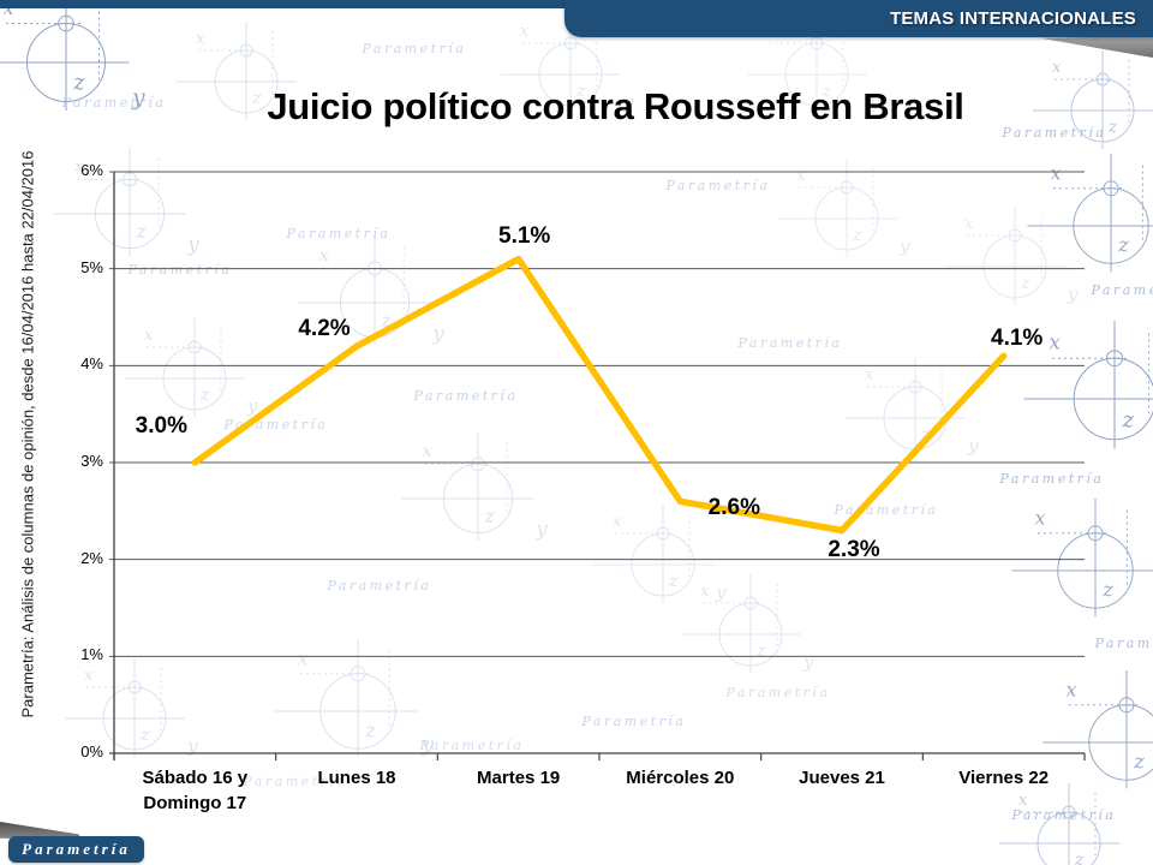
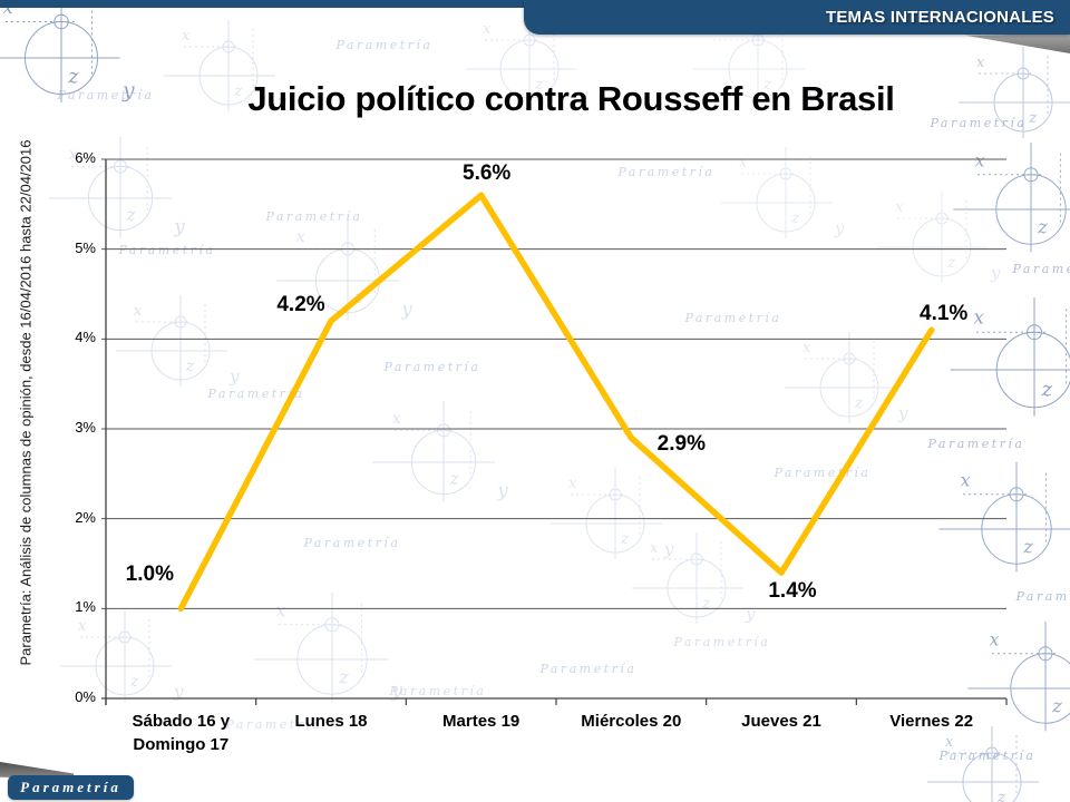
Sábado 16 y Domingo 17: 3.0% -> 1.0%
Martes 19: 5.1% -> 5.6%
Miércoles 20: 2.6% -> 2.9%
Jueves 21: 2.3% -> 1.4%
